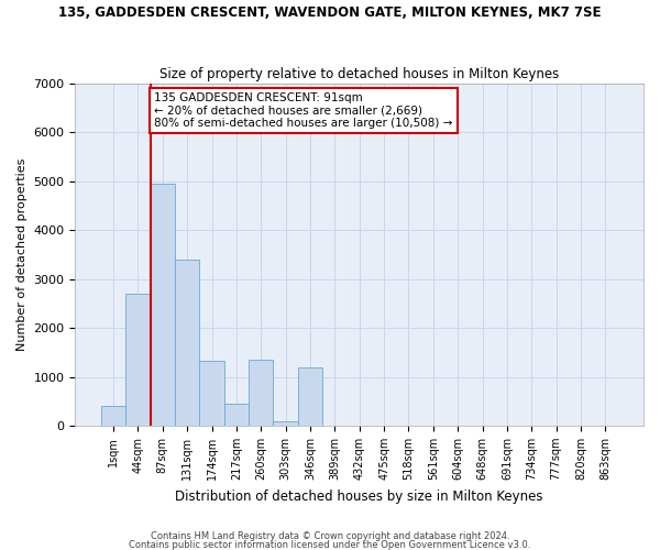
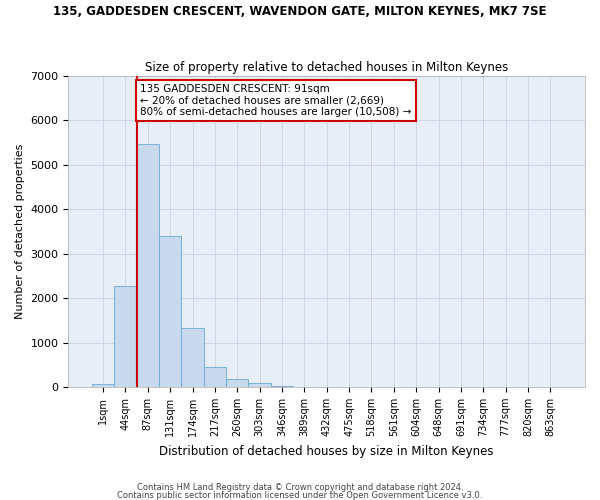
1sqm: 400 -> 80
44sqm: 2700 -> 2280
87sqm: 4950 -> 5470
260sqm: 1350 -> 180
346sqm: 1200 -> 30
